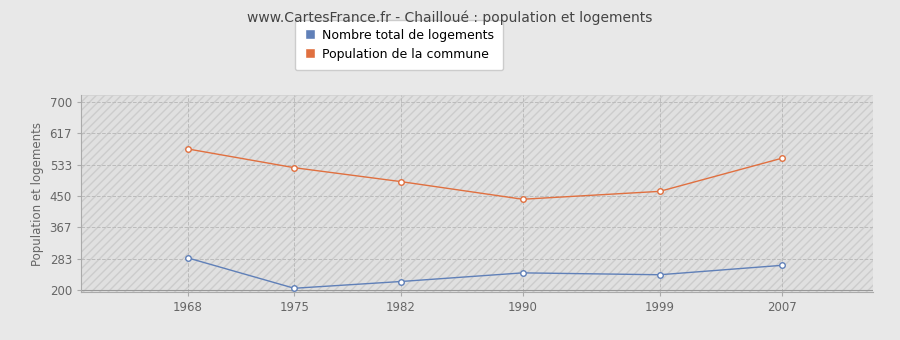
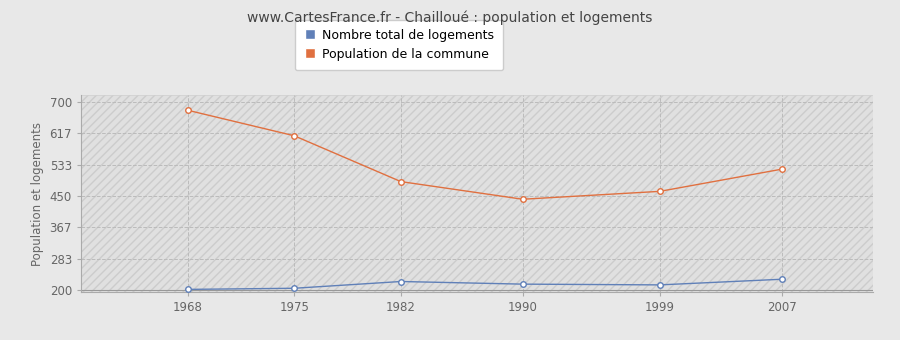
Population de la commune/1968: 575 -> 678
Nombre total de logements/1968: 285 -> 201
Population de la commune/1975: 525 -> 610
Nombre total de logements/1990: 245 -> 215
Nombre total de logements/1999: 240 -> 213
Population de la commune/2007: 550 -> 521
Nombre total de logements/2007: 265 -> 228
